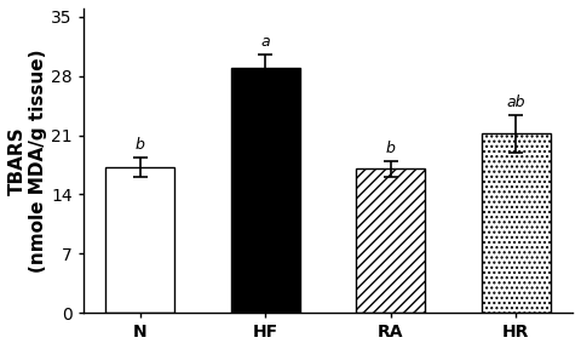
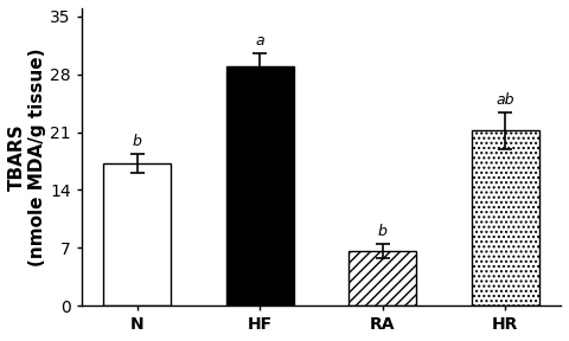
RA: 17.0 -> 6.6
